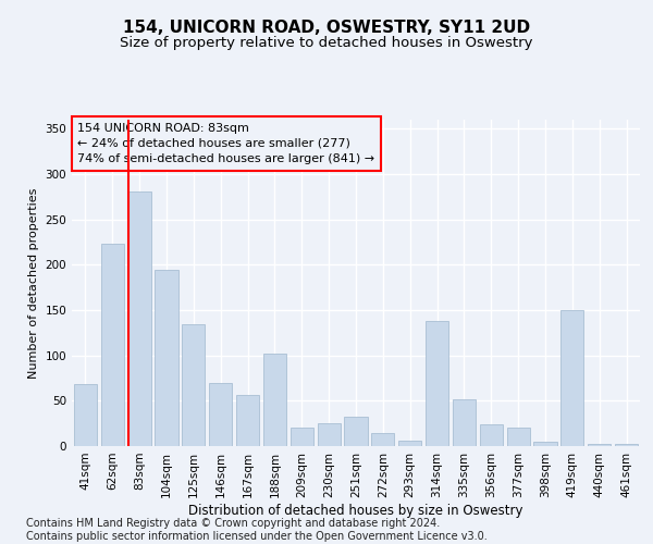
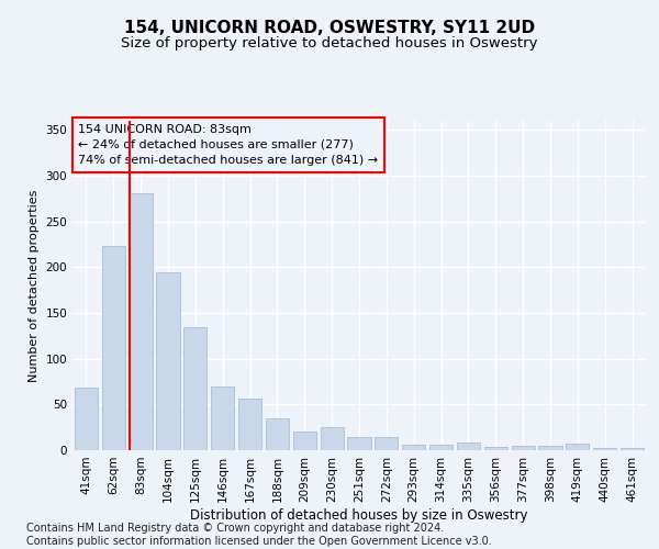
188sqm: 102 -> 35
251sqm: 32 -> 14
314sqm: 138 -> 6
335sqm: 52 -> 8
356sqm: 24 -> 4
377sqm: 20 -> 5
419sqm: 150 -> 7
